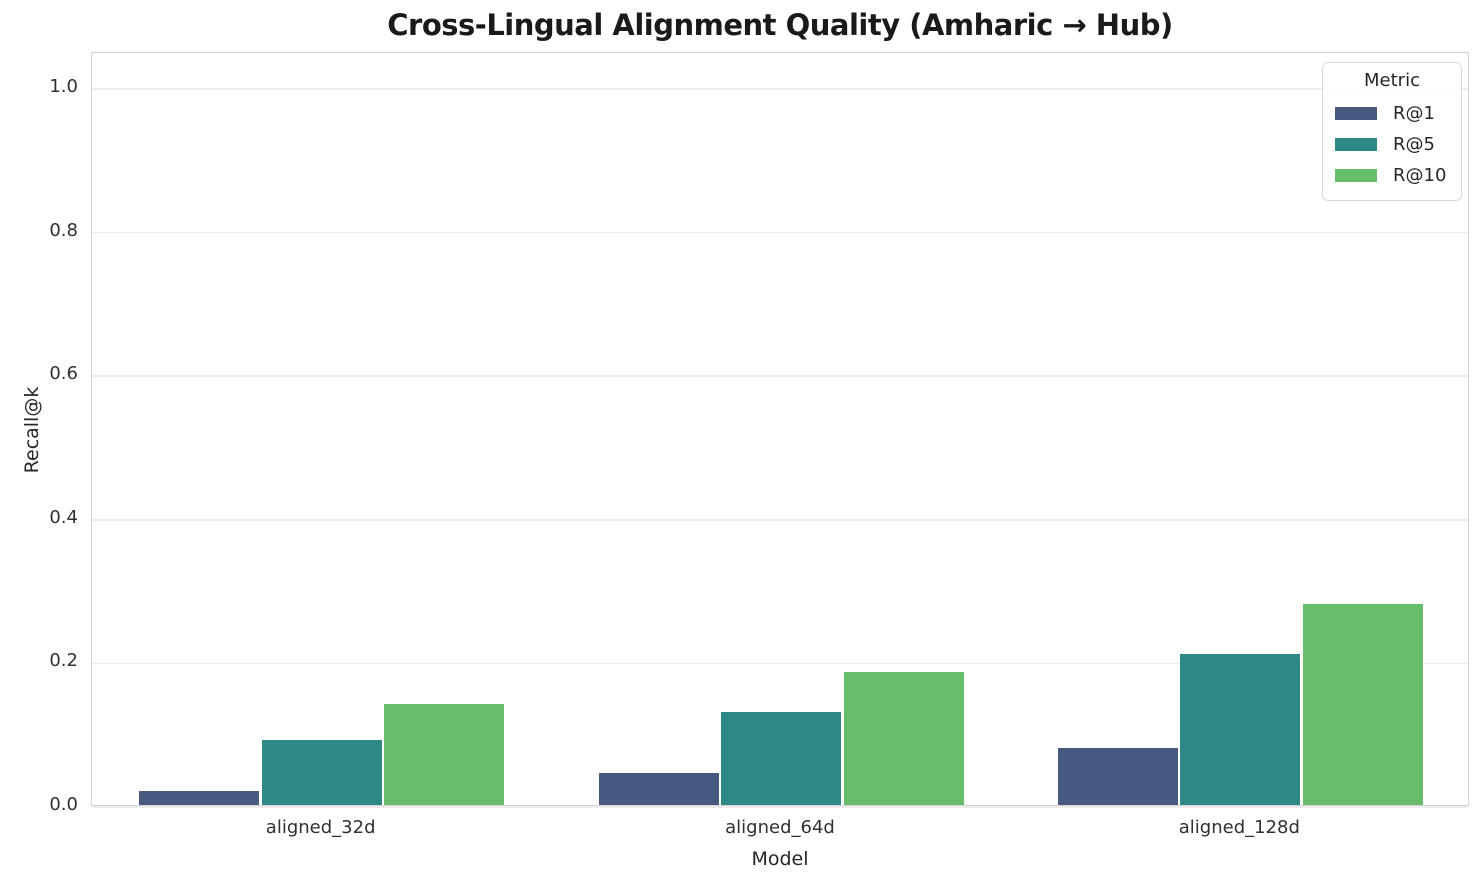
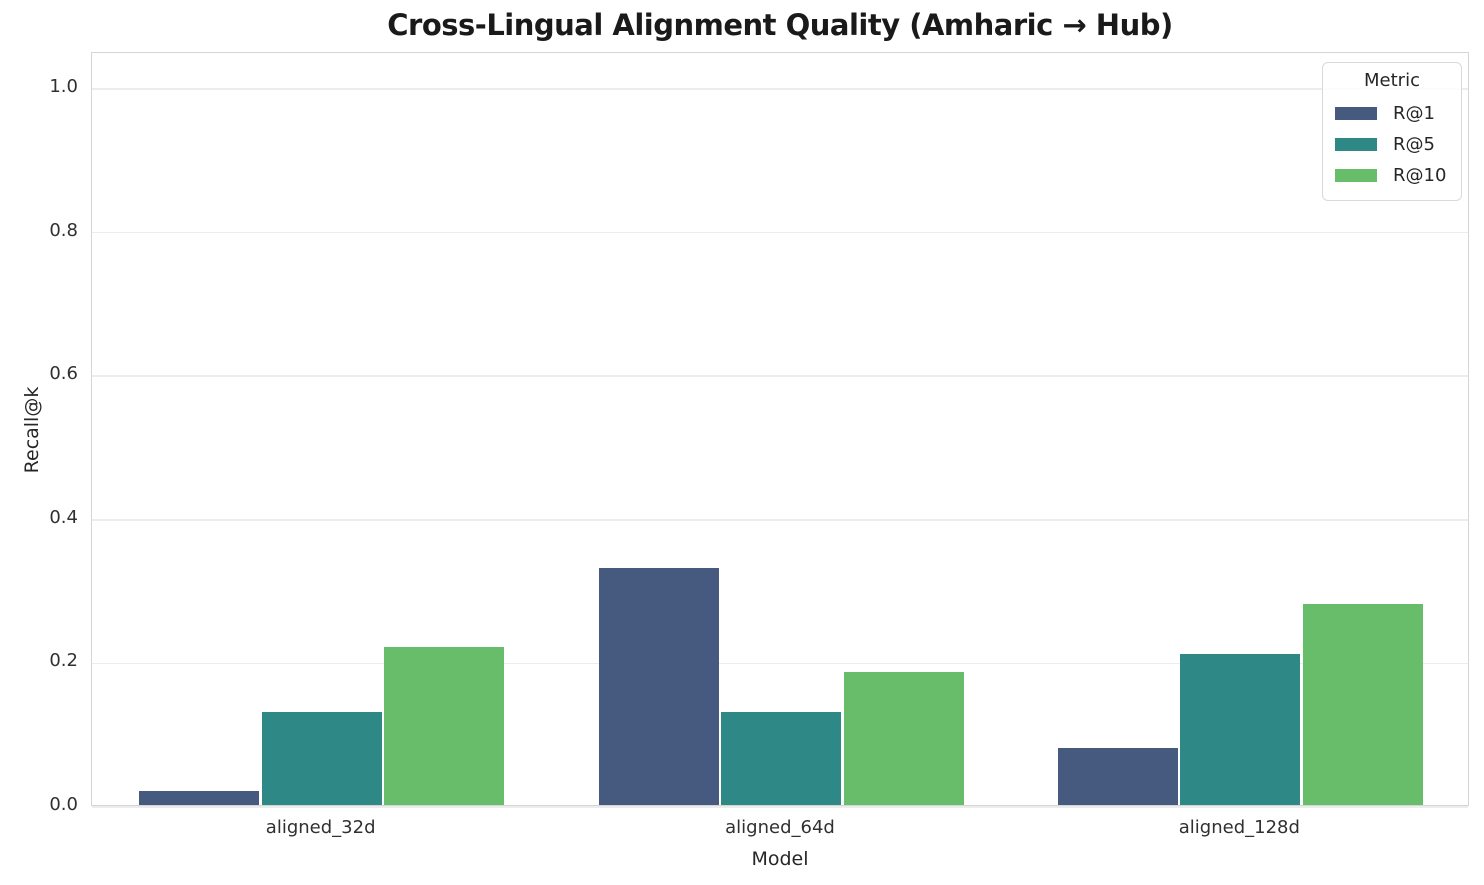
R@5/aligned_32d: 0.09 -> 0.13
R@10/aligned_32d: 0.14 -> 0.22
R@1/aligned_64d: 0.04 -> 0.33
